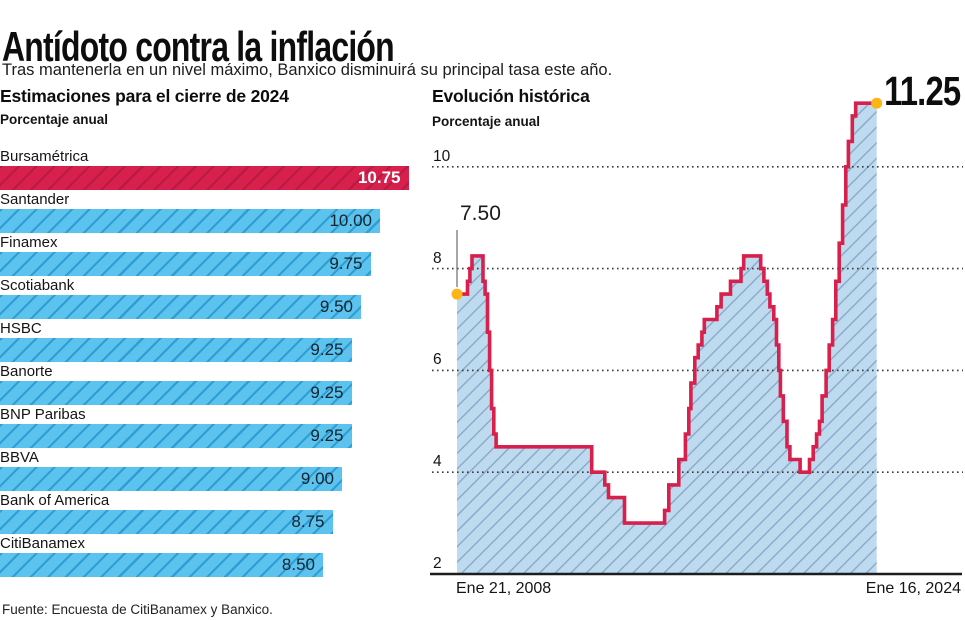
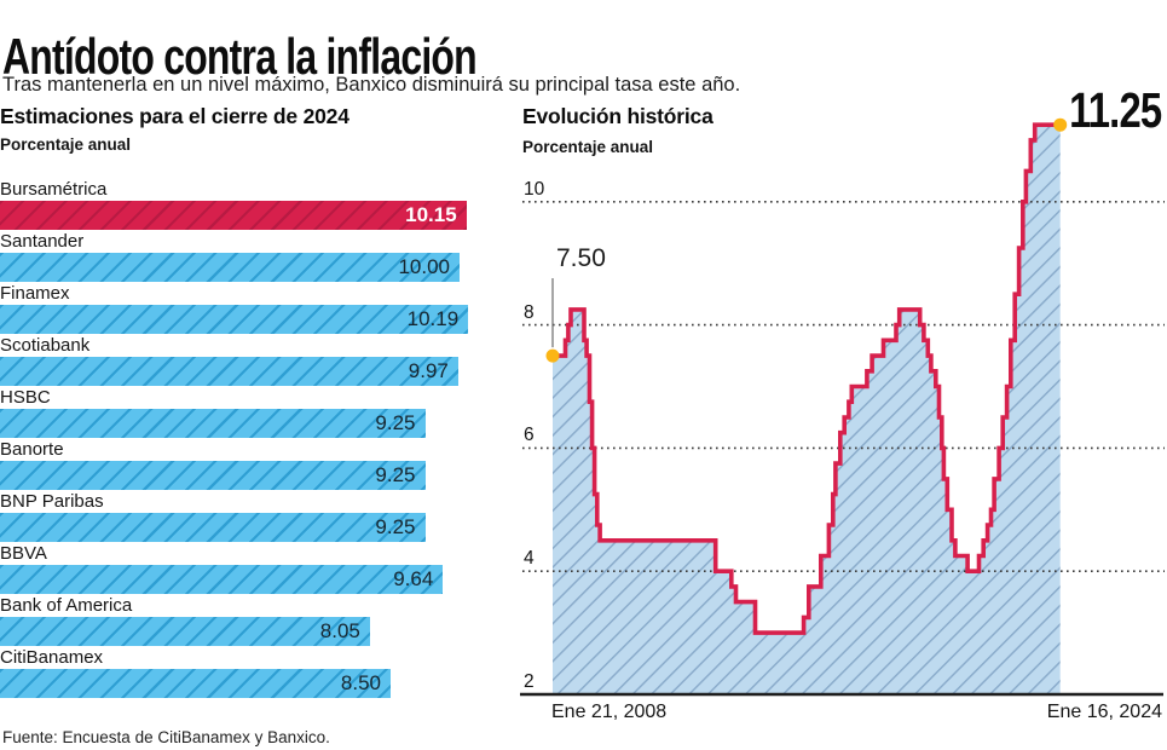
Estimaciones para el cierre de 2024/Bursamétrica: 10.75 -> 10.15
Estimaciones para el cierre de 2024/Finamex: 9.75 -> 10.19
Estimaciones para el cierre de 2024/Scotiabank: 9.50 -> 9.97
Estimaciones para el cierre de 2024/BBVA: 9.00 -> 9.64
Estimaciones para el cierre de 2024/Bank of America: 8.75 -> 8.05
